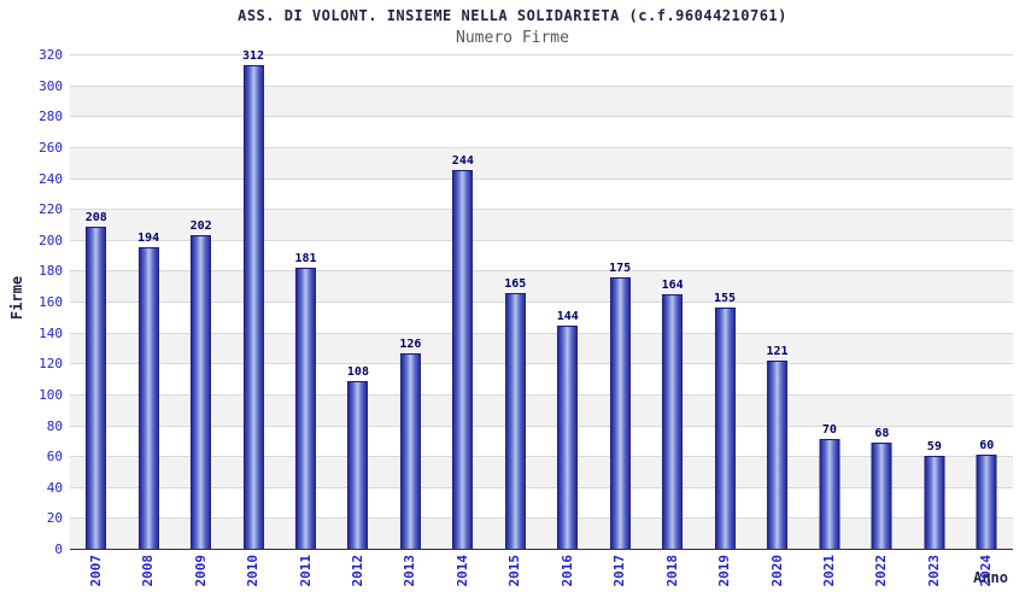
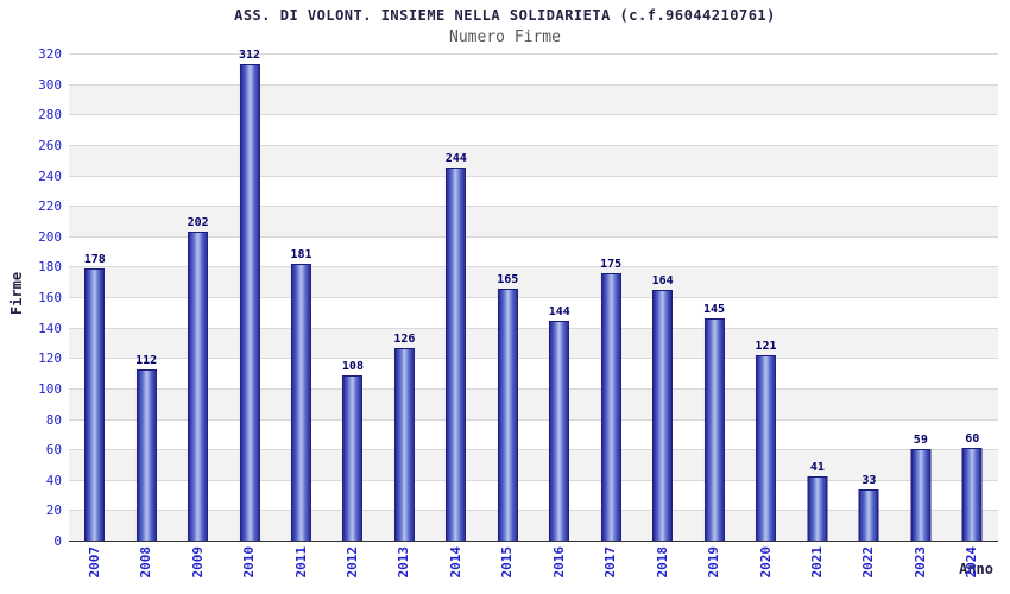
2007: 208 -> 178
2008: 194 -> 112
2019: 155 -> 145
2021: 70 -> 41
2022: 68 -> 33
